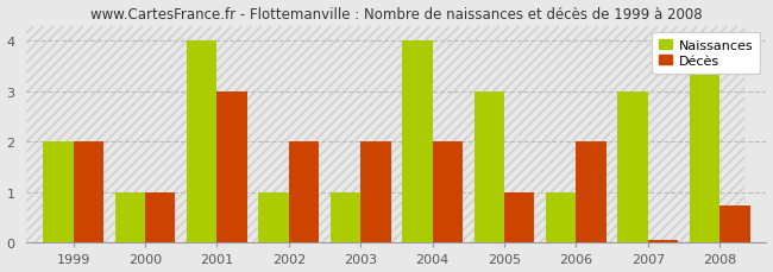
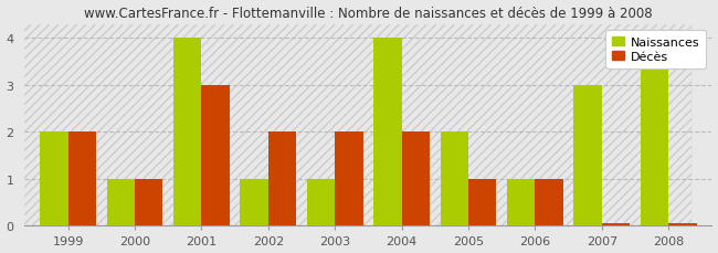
Naissances/2005: 3 -> 2
Décès/2006: 2.00 -> 1.00
Décès/2008: 0.75 -> 0.05
